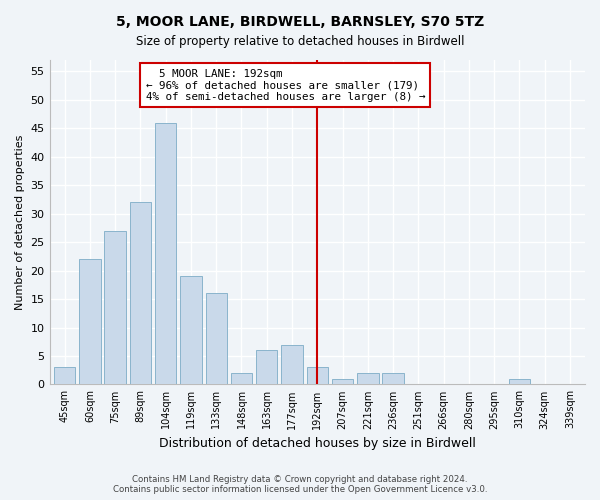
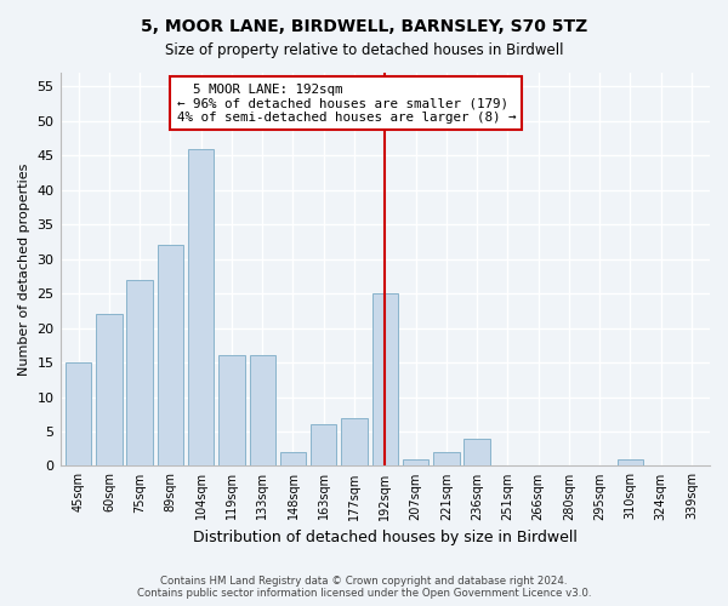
45sqm: 3 -> 15
119sqm: 19 -> 16
192sqm: 3 -> 25
236sqm: 2 -> 4
